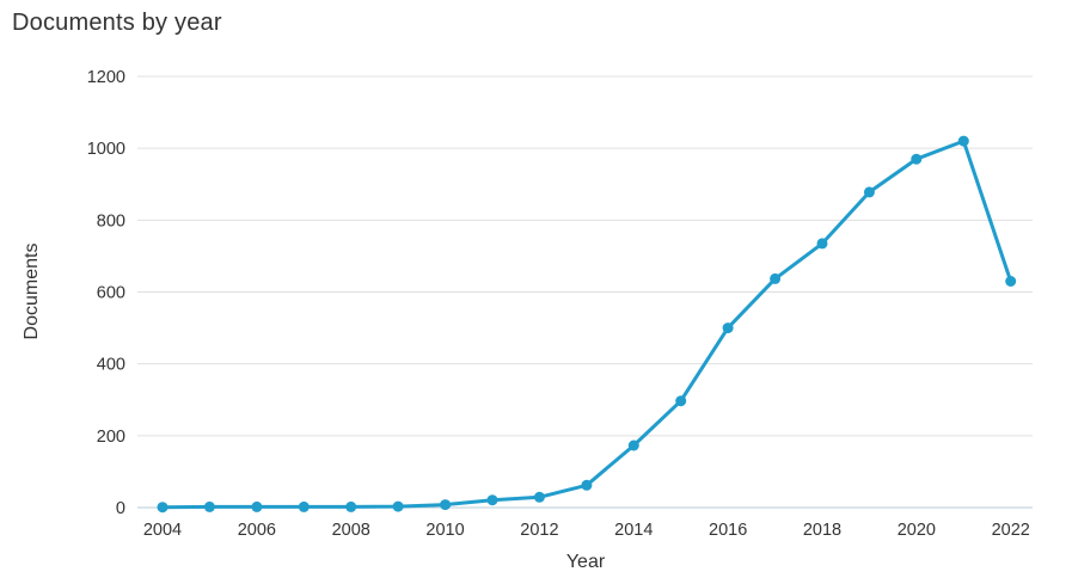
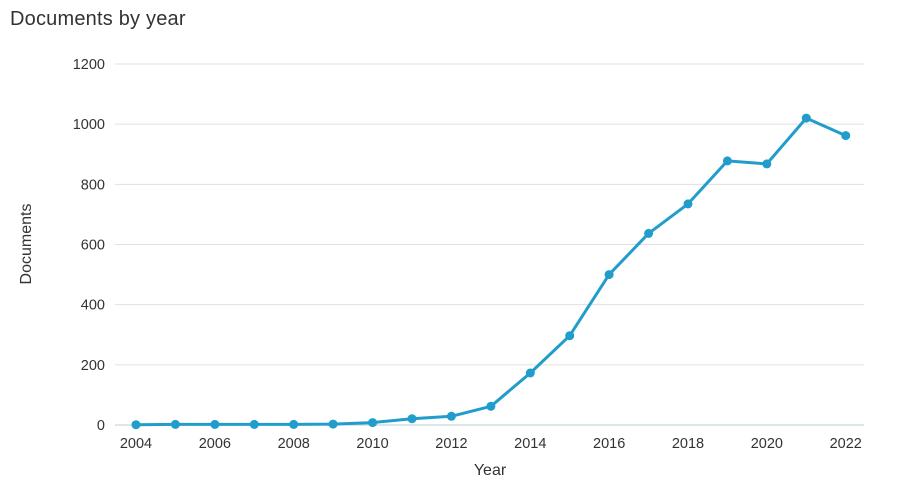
2020: 970 -> 870
2022: 630 -> 960
